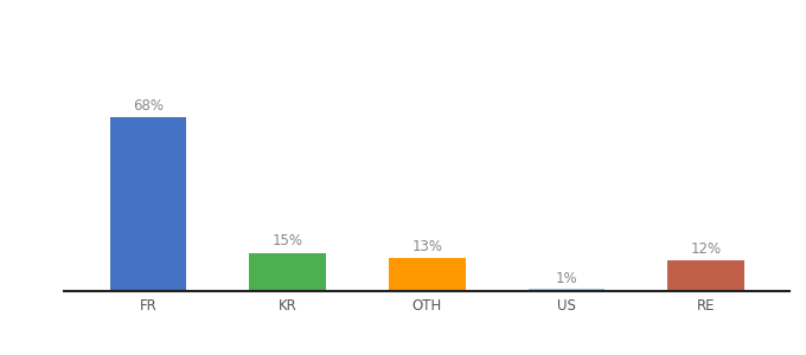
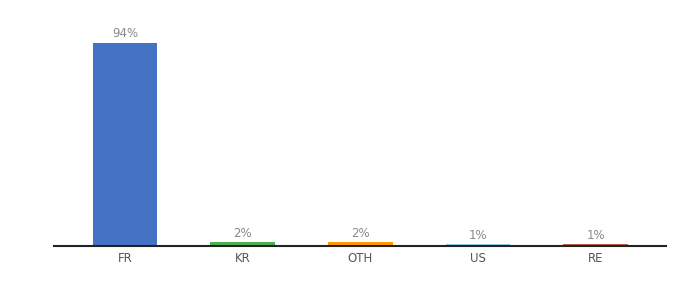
FR: 68% -> 94%
KR: 15% -> 2%
OTH: 13% -> 2%
RE: 12% -> 1%
